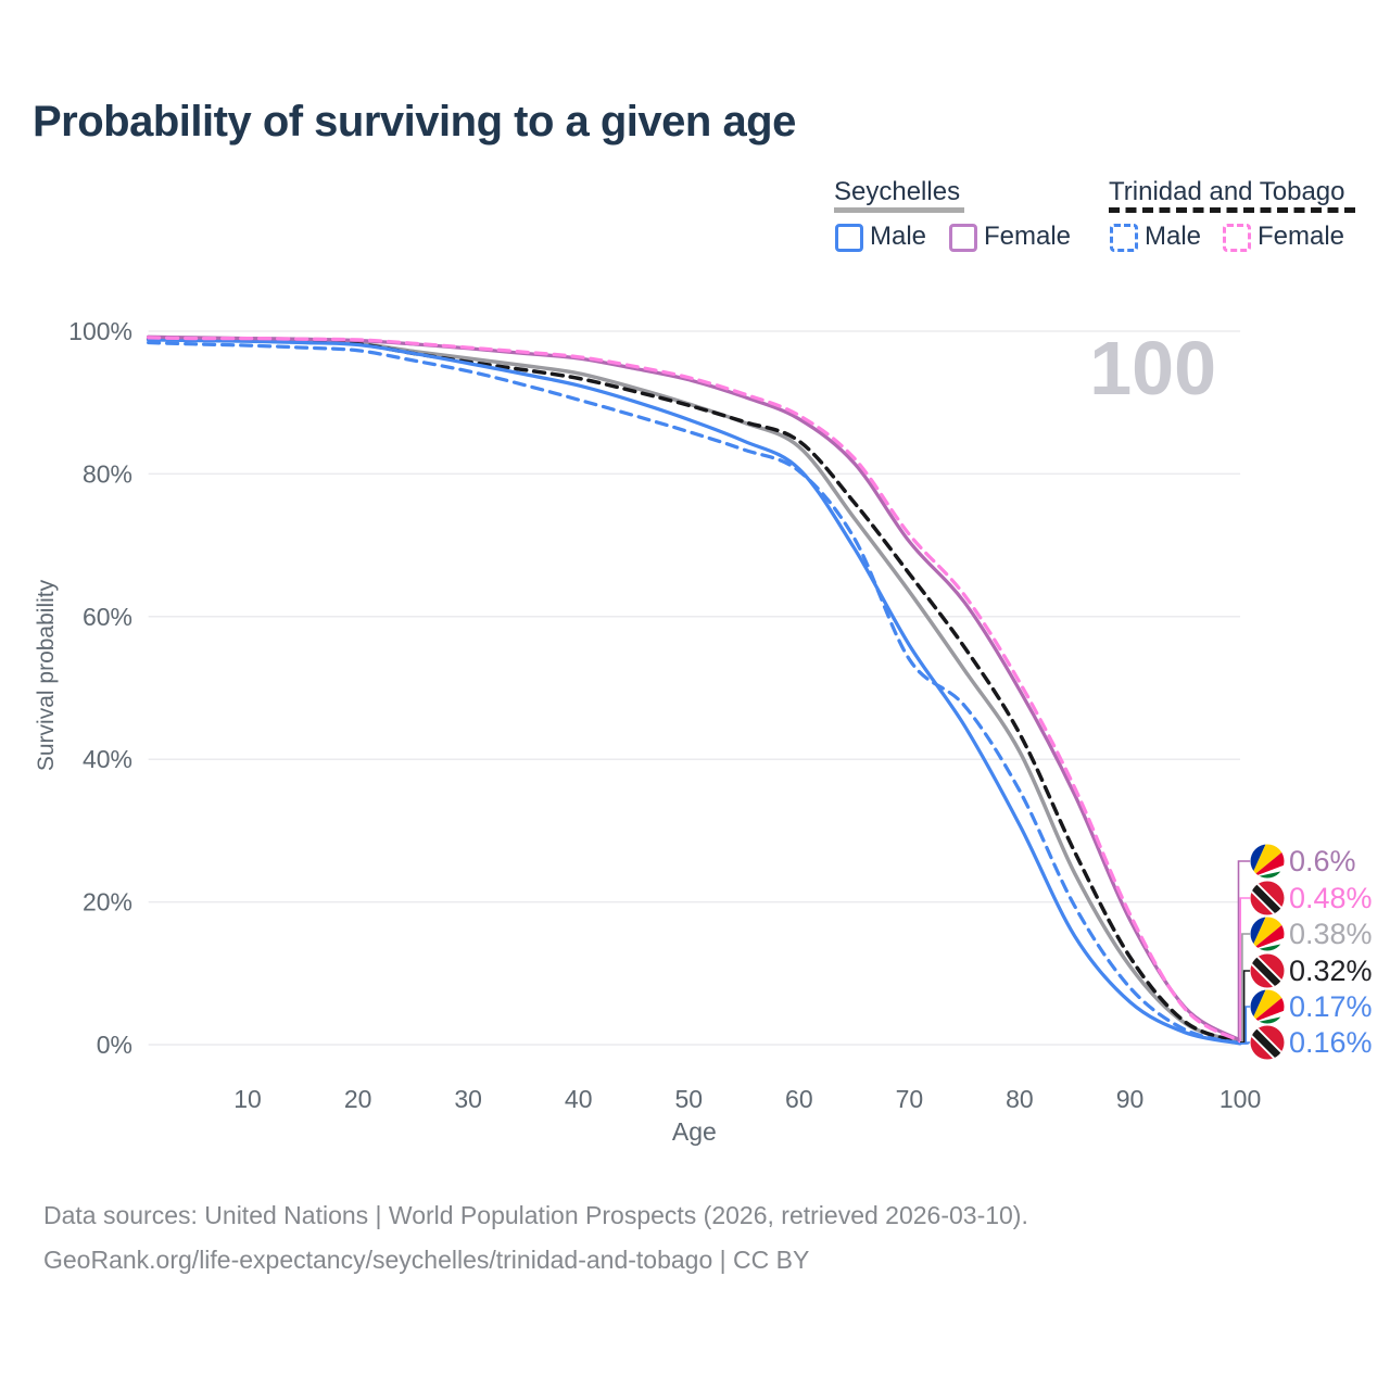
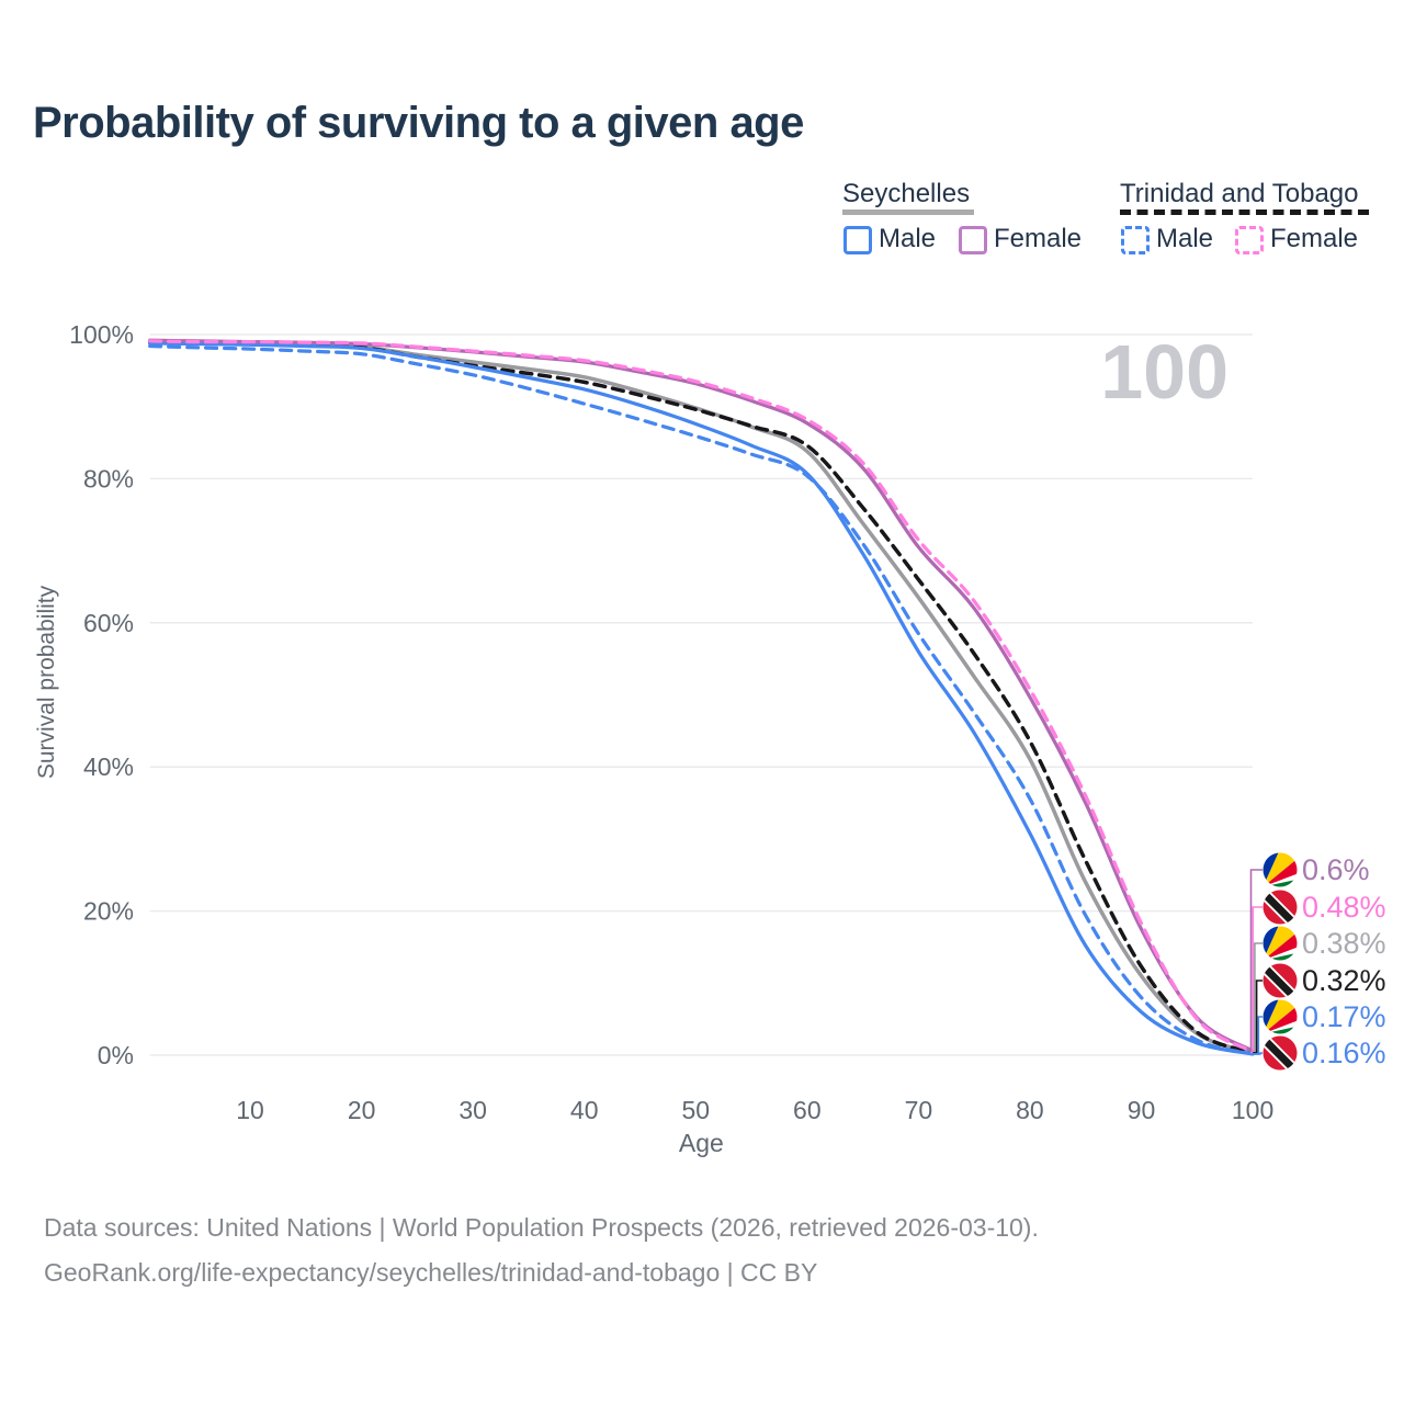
Trinidad and Tobago Male/70: 54% -> 58%
